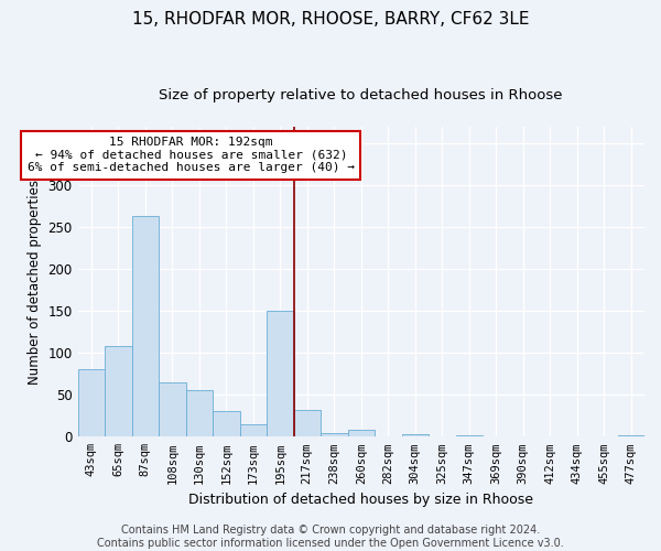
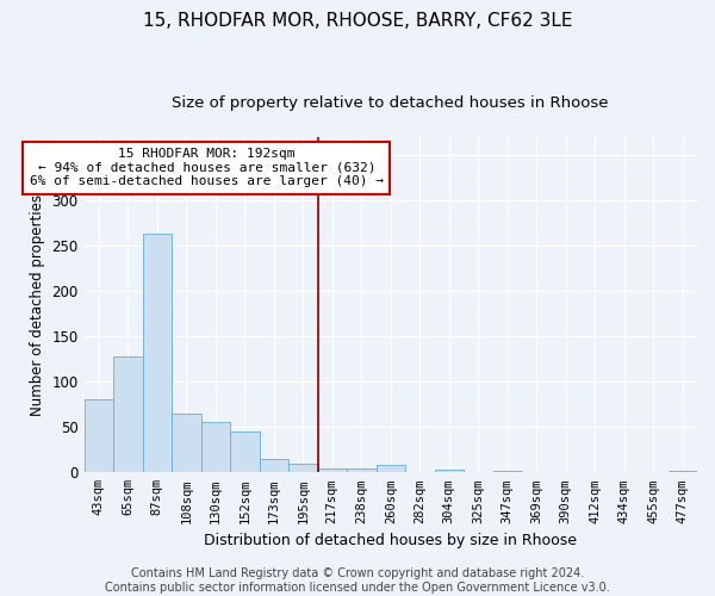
65sqm: 108 -> 128
152sqm: 30 -> 45
195sqm: 150 -> 10
217sqm: 32 -> 5
